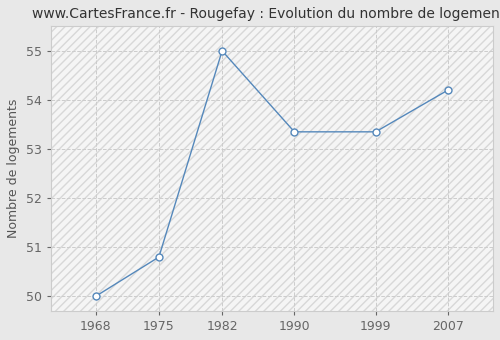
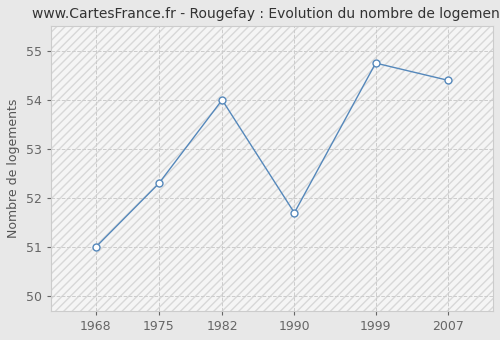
1968: 50.00 -> 51.00
1975: 50.80 -> 52.30
1982: 55.00 -> 54.00
1990: 53.35 -> 51.70
1999: 53.35 -> 54.75
2007: 54.20 -> 54.40
